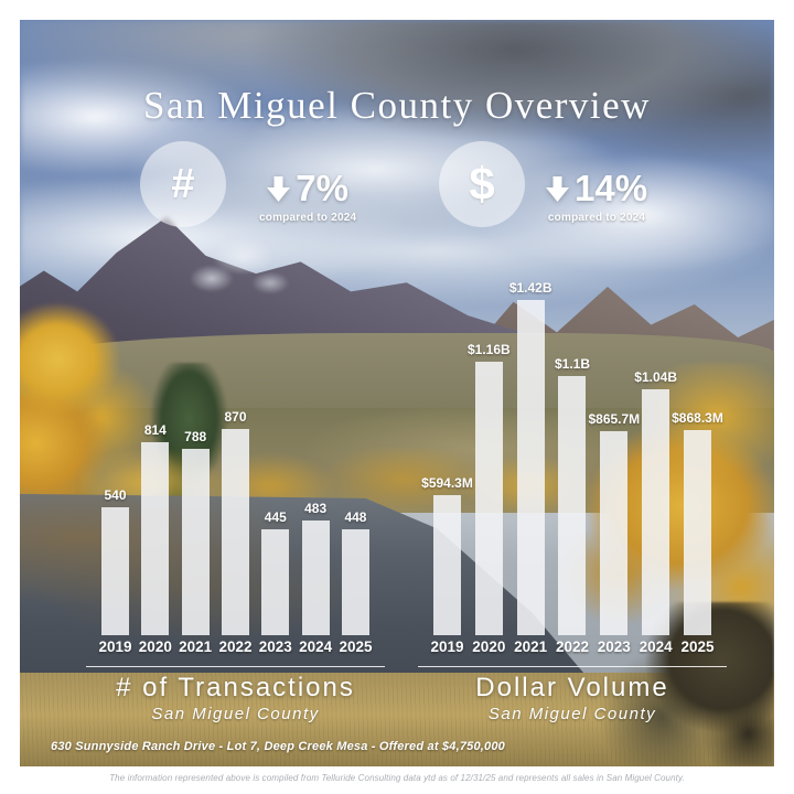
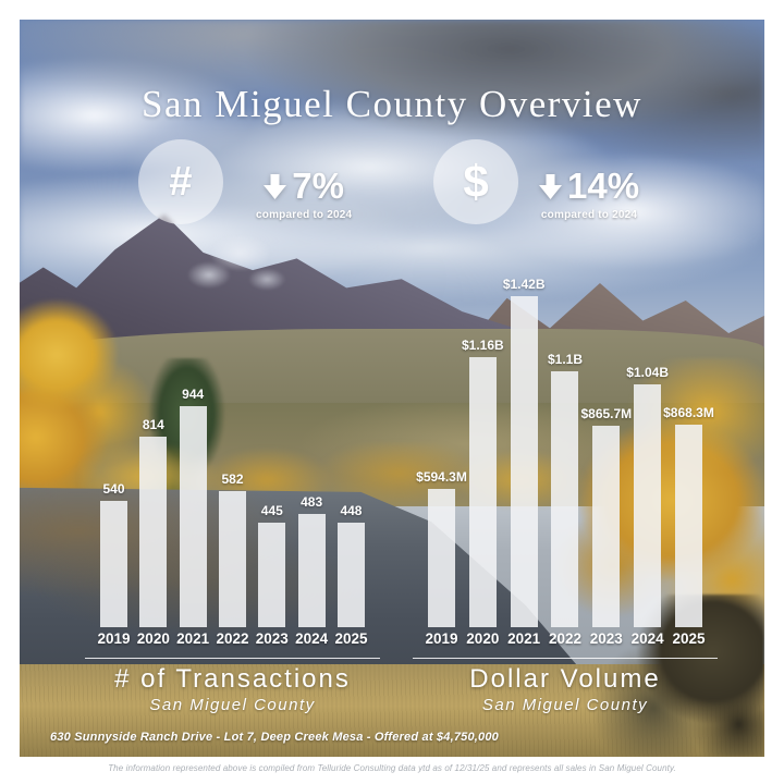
# of Transactions/2021: 788 -> 944
# of Transactions/2022: 870 -> 582
